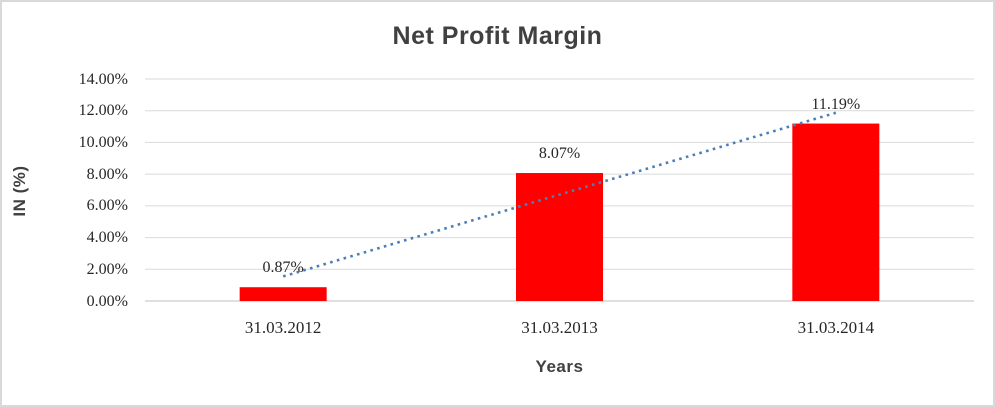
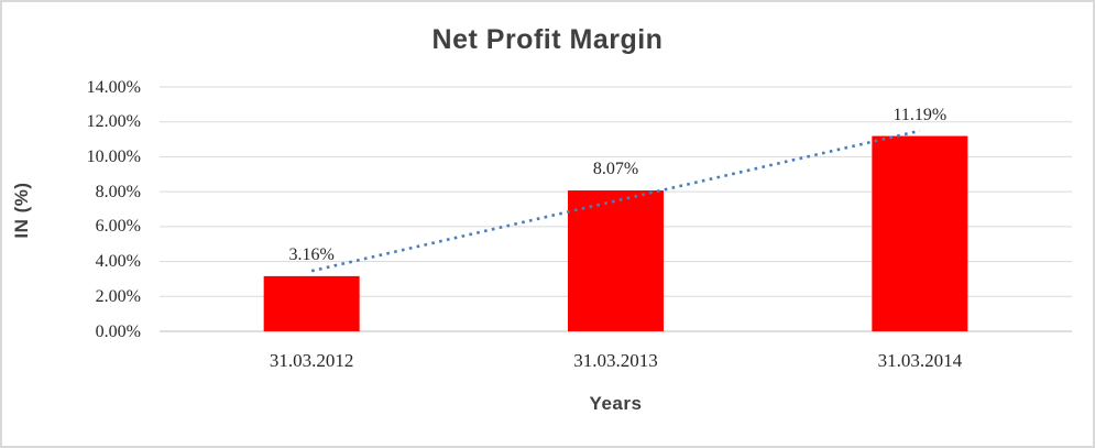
31.03.2012: 0.87% -> 3.16%
